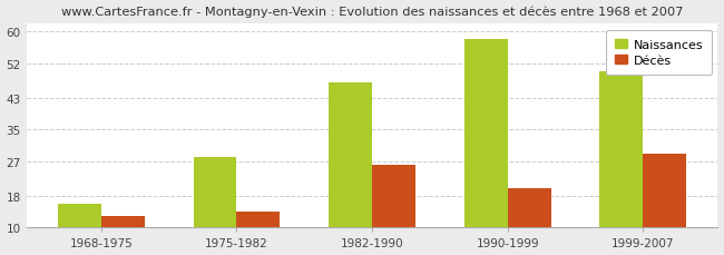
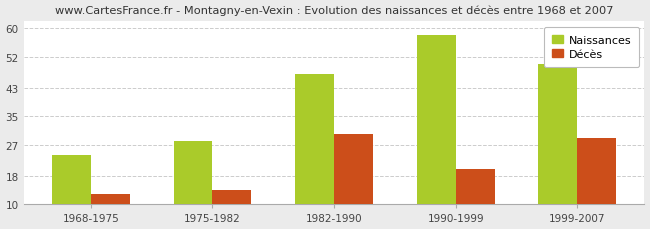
Naissances/1968-1975: 16 -> 24
Décès/1982-1990: 26 -> 30
